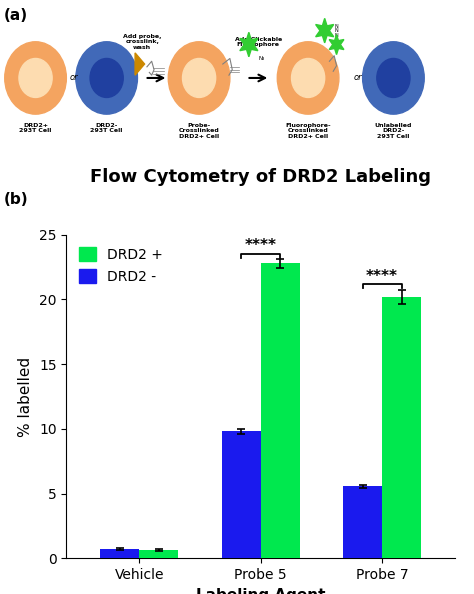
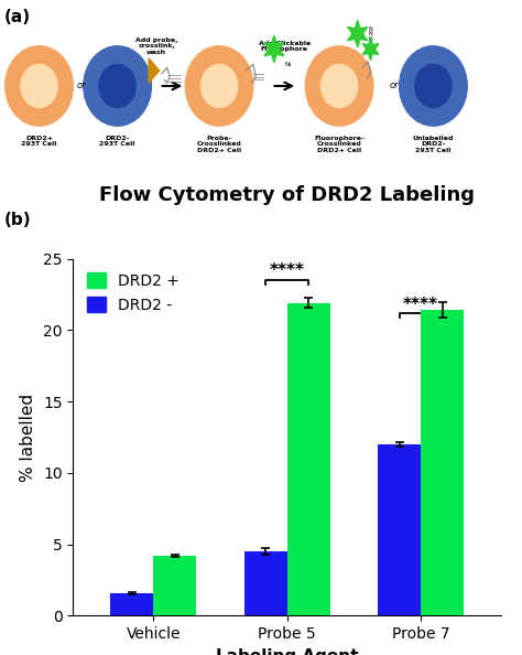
Flow Cytometry of DRD2 Labeling/DRD2 -/Vehicle: 0.7 -> 1.6
Flow Cytometry of DRD2 Labeling/DRD2 +/Vehicle: 0.7 -> 4.2
Flow Cytometry of DRD2 Labeling/DRD2 -/Probe 5: 9.8 -> 4.5
Flow Cytometry of DRD2 Labeling/DRD2 +/Probe 5: 22.8 -> 21.9
Flow Cytometry of DRD2 Labeling/DRD2 -/Probe 7: 5.5 -> 12.0
Flow Cytometry of DRD2 Labeling/DRD2 +/Probe 7: 20.2 -> 21.4
